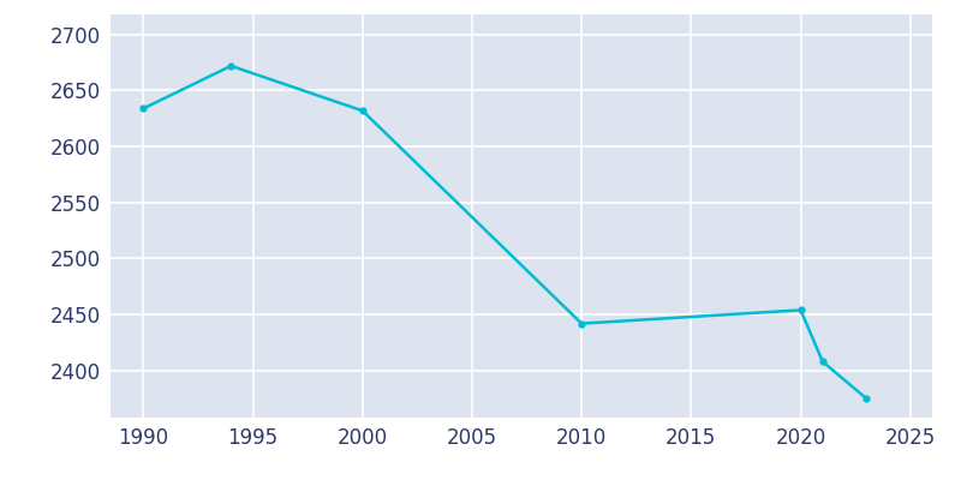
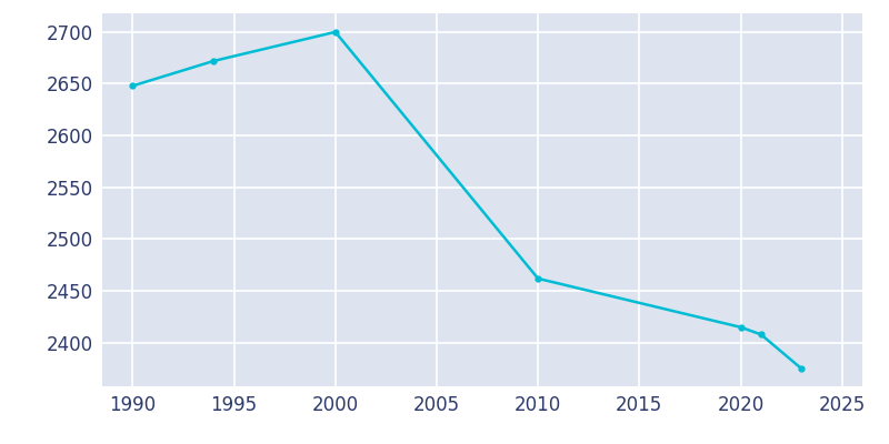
1990: 2634 -> 2648
2000: 2632 -> 2700
2010: 2442 -> 2462
2020: 2454 -> 2415
